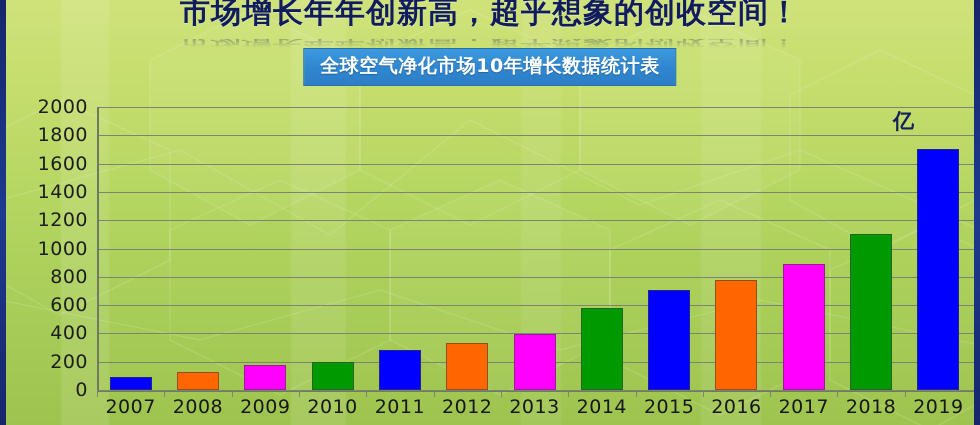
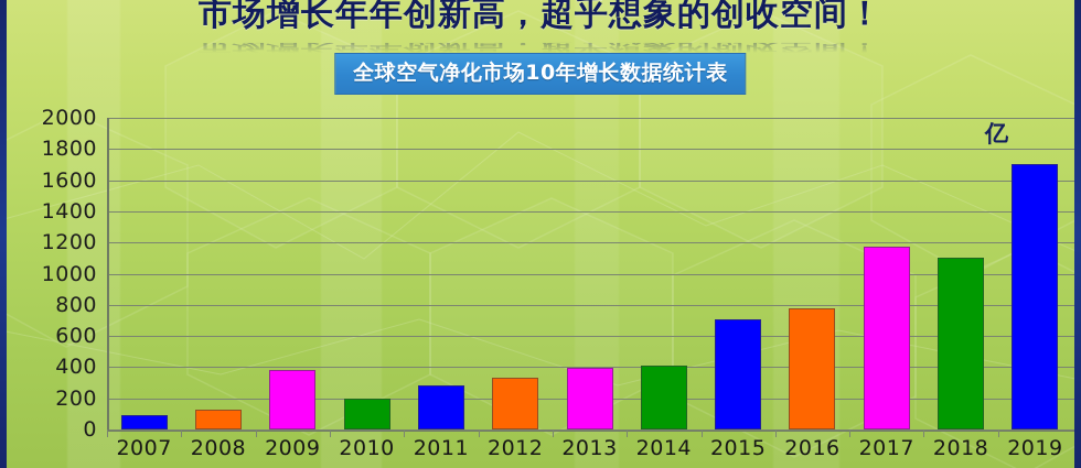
2009: 180 -> 380
2014: 580 -> 410
2017: 890 -> 1170
